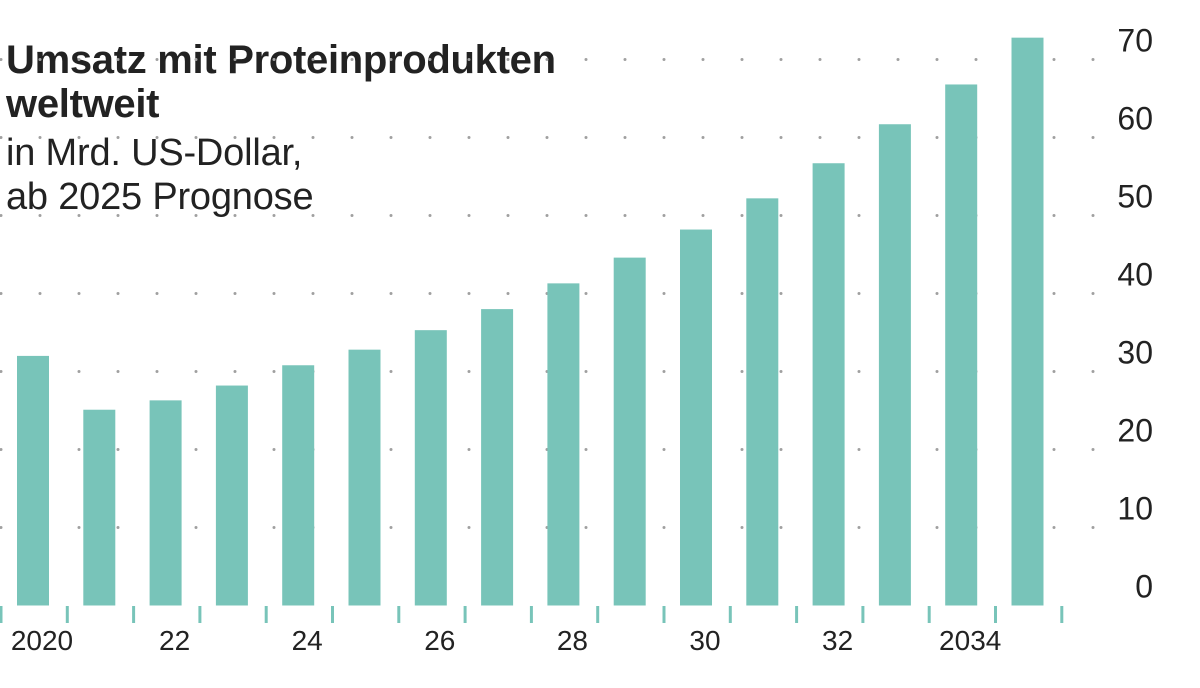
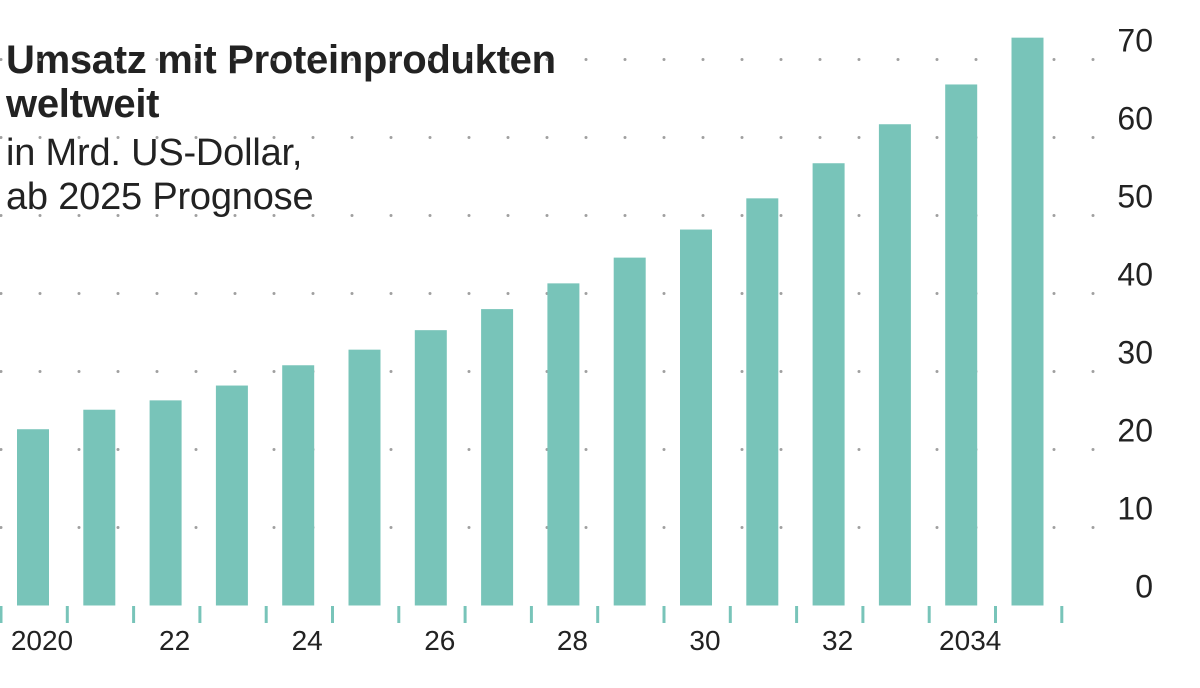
2020: 32 -> 23
